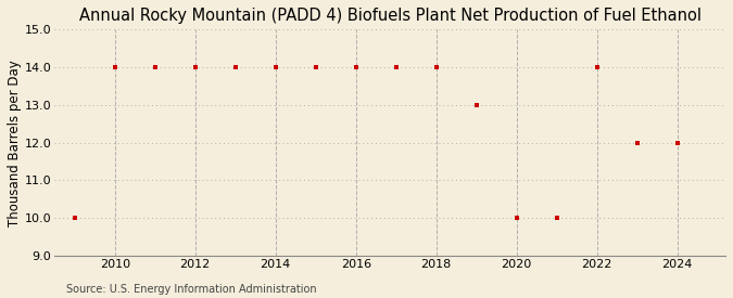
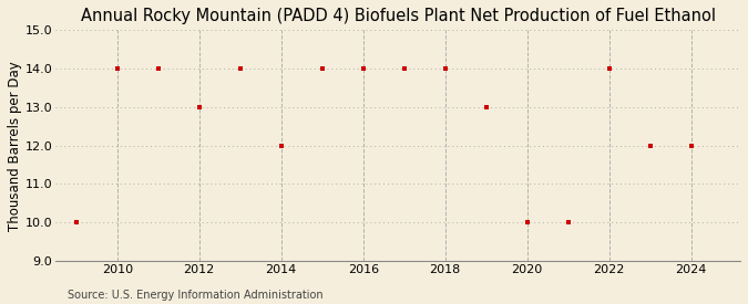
2012: 14 -> 13
2014: 14 -> 12
